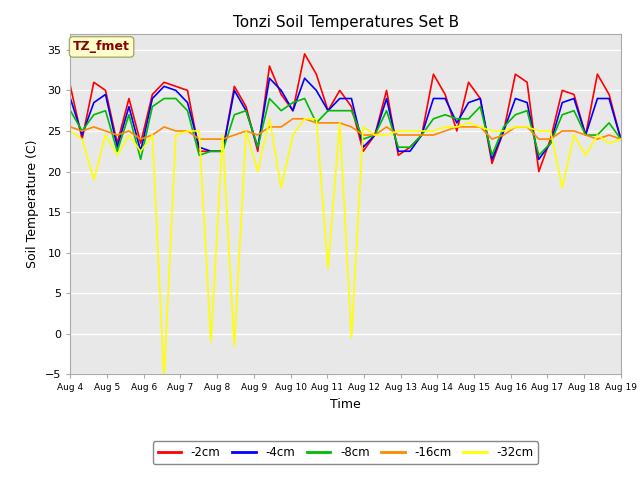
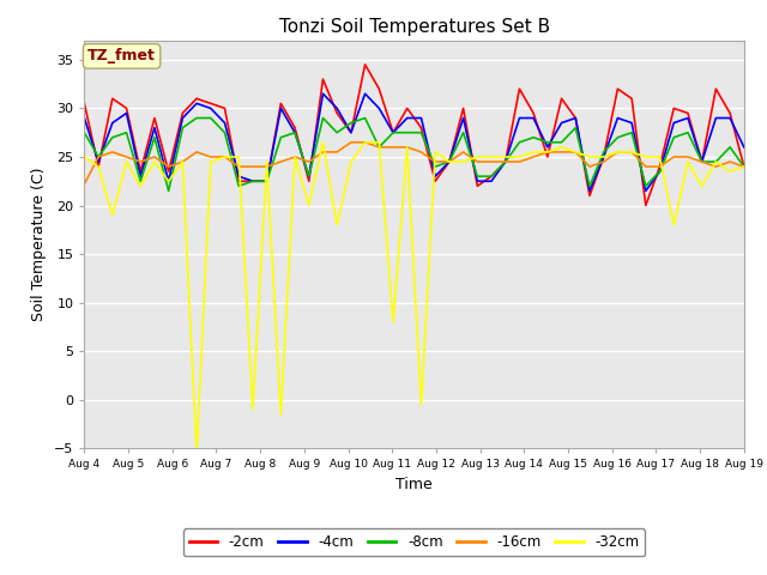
-16cm/Aug 4: 25.5 -> 22.2
-4cm/Aug 19: 24.0 -> 26.0
